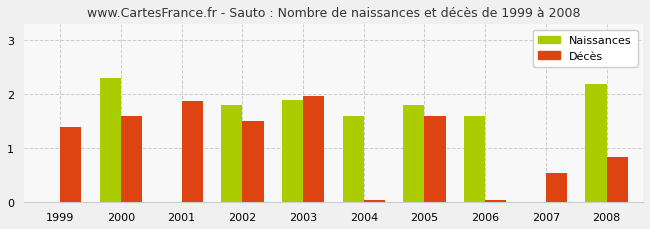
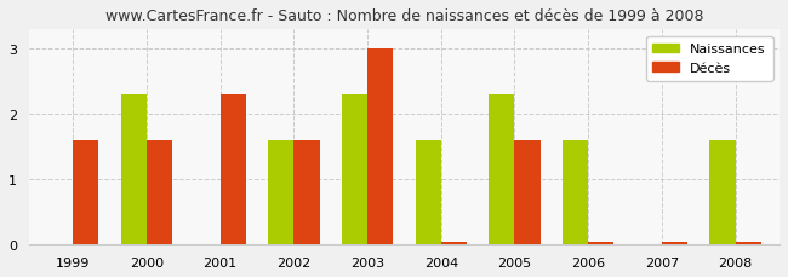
Décès/1999: 1.40 -> 1.60
Décès/2001: 1.88 -> 2.30
Naissances/2002: 1.8 -> 1.6
Décès/2002: 1.50 -> 1.60
Naissances/2003: 1.9 -> 2.3
Décès/2003: 1.98 -> 3.00
Naissances/2005: 1.8 -> 2.3
Décès/2007: 0.54 -> 0.05
Naissances/2008: 2.2 -> 1.6
Décès/2008: 0.84 -> 0.05
